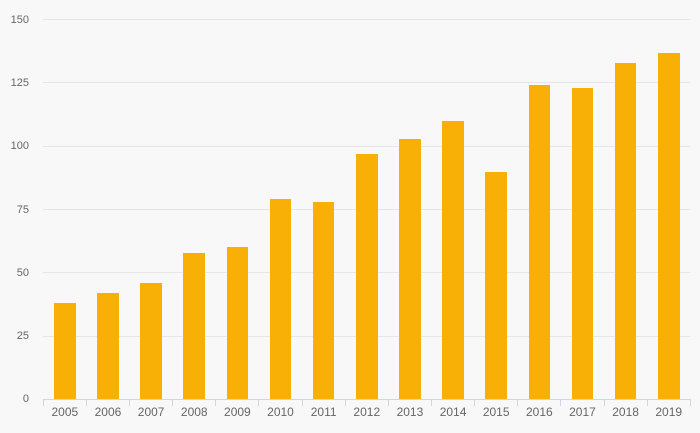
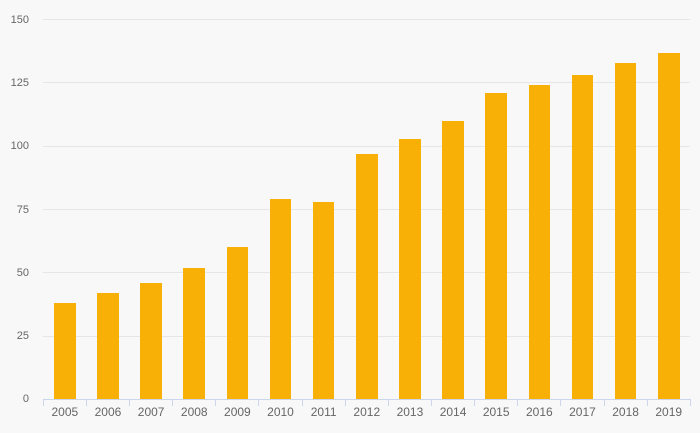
2008: 58 -> 52
2015: 90 -> 121
2017: 123 -> 128
